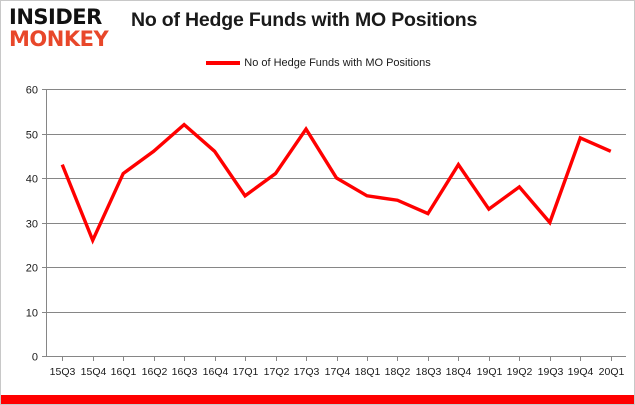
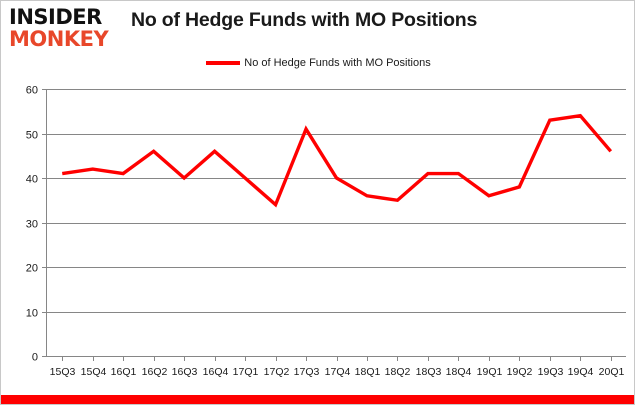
15Q3: 43 -> 41
15Q4: 26 -> 42
16Q3: 52 -> 40
17Q1: 36 -> 40
17Q2: 41 -> 34
18Q3: 32 -> 41
18Q4: 43 -> 41
19Q1: 33 -> 36
19Q3: 30 -> 53
19Q4: 49 -> 54
